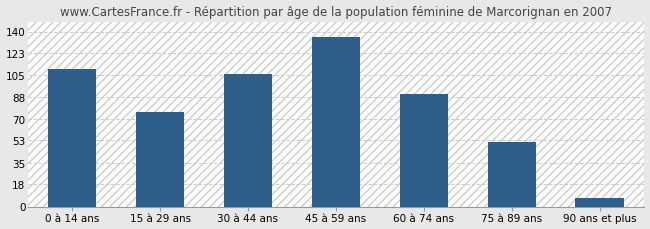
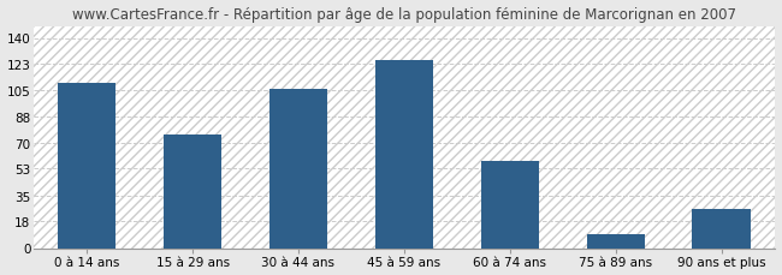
45 à 59 ans: 136 -> 125
60 à 74 ans: 90 -> 58
75 à 89 ans: 52 -> 9
90 ans et plus: 7 -> 26
